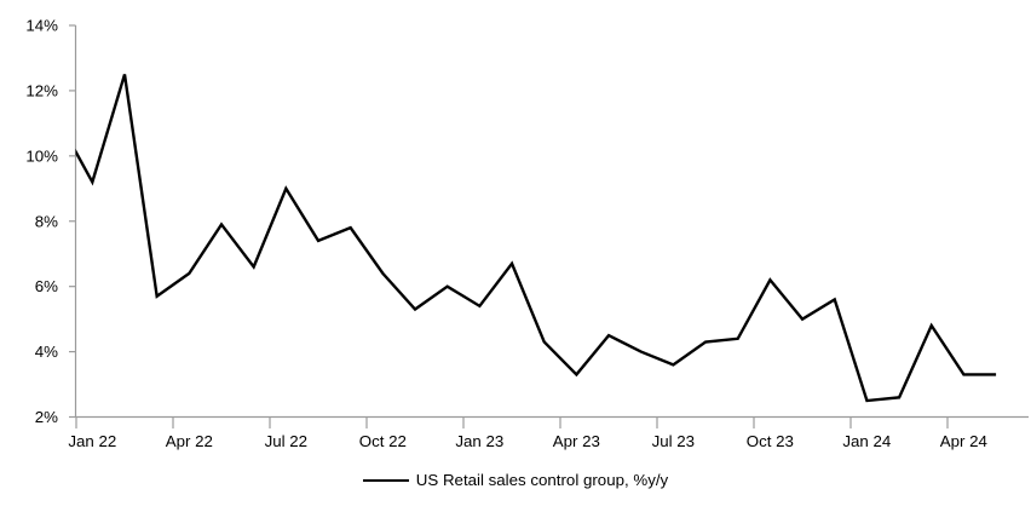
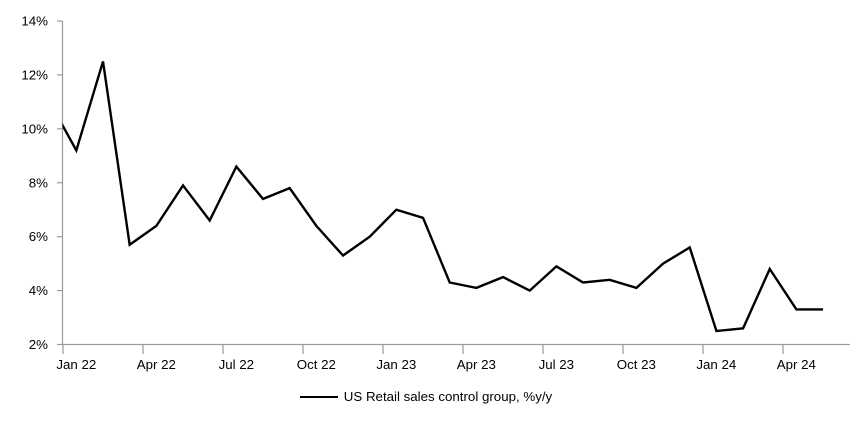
Jul 22: 9.0% -> 8.6%
Jan 23: 5.4% -> 7.0%
Apr 23: 3.3% -> 4.1%
Jul 23: 3.6% -> 4.9%
Oct 23: 6.2% -> 4.1%
